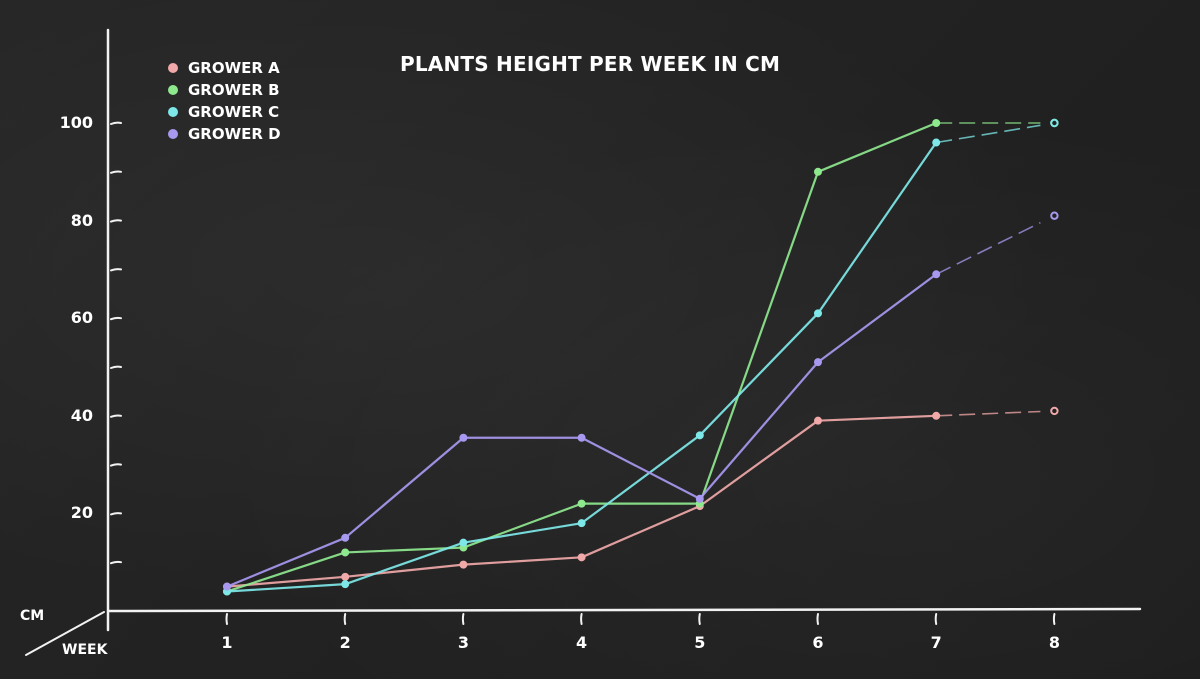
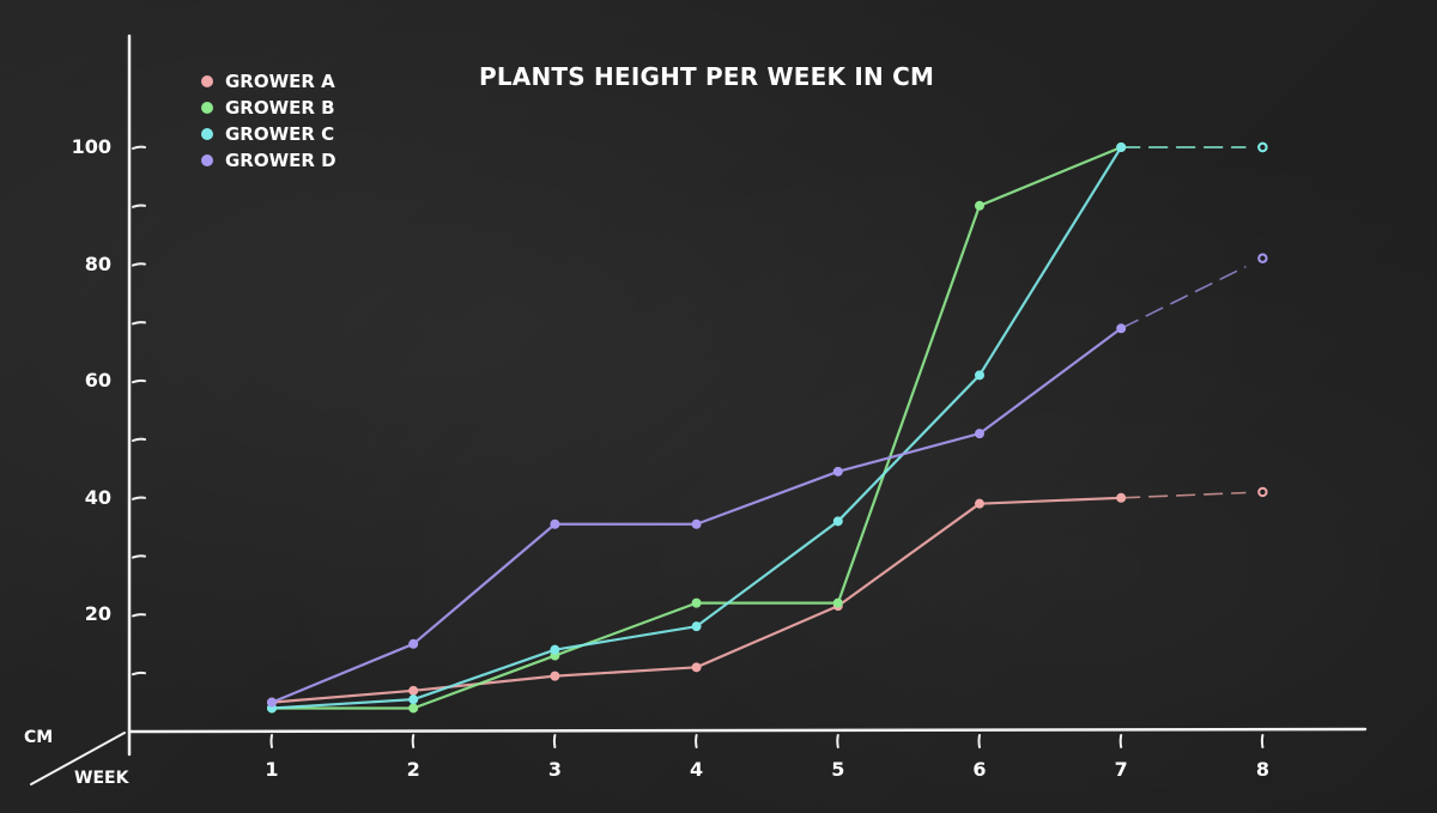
GROWER B/2: 12 -> 4
GROWER D/5: 23 -> 44
GROWER C/7: 96 -> 100
